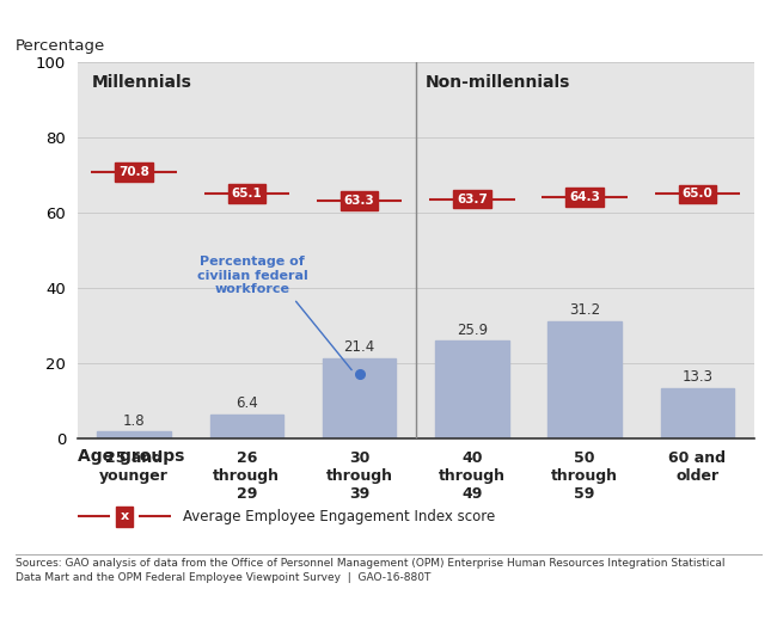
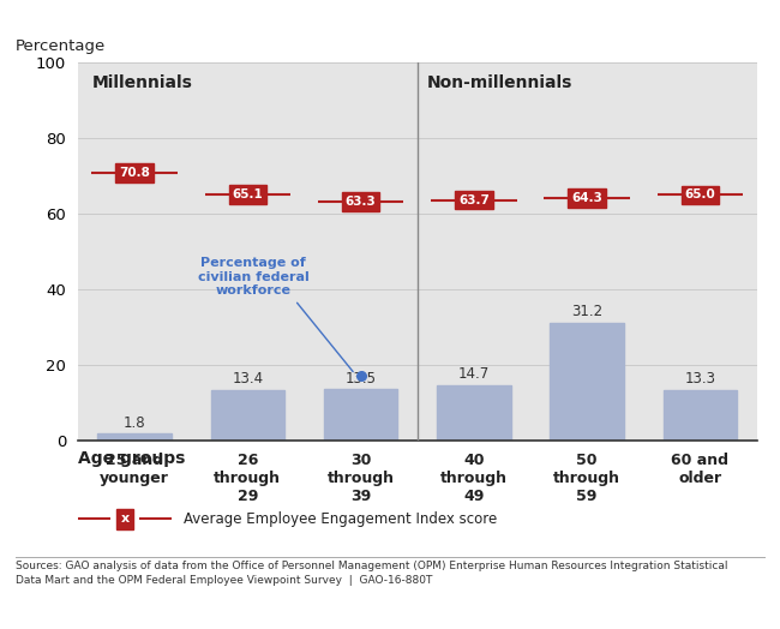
26 through 29: 6.4 -> 13.4
30 through 39: 21.4 -> 13.5
40 through 49: 25.9 -> 14.7
